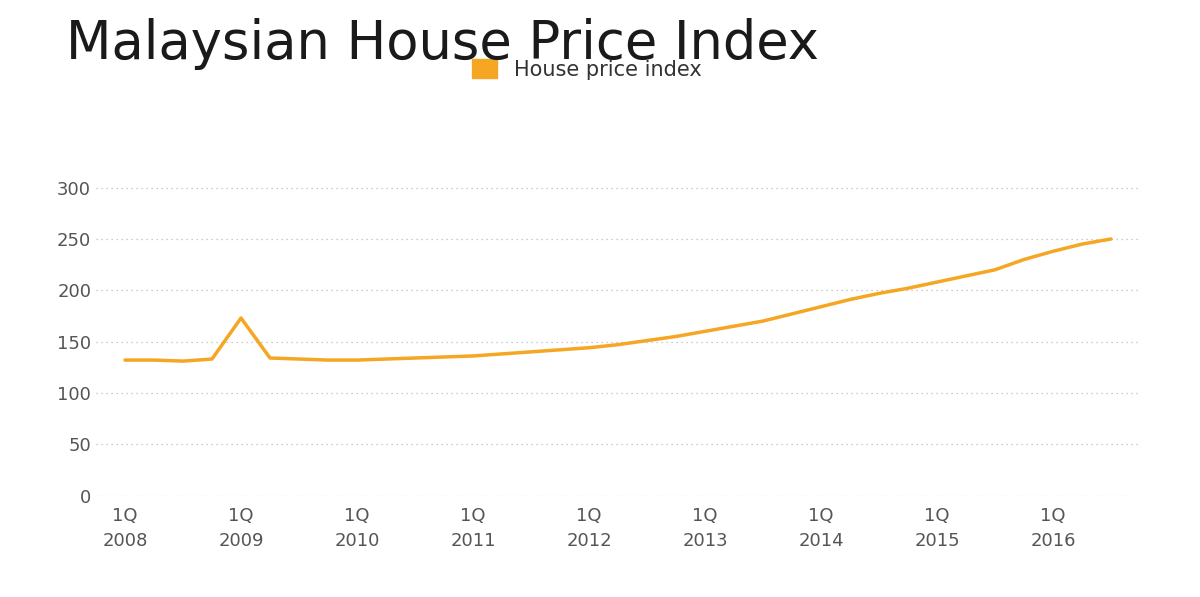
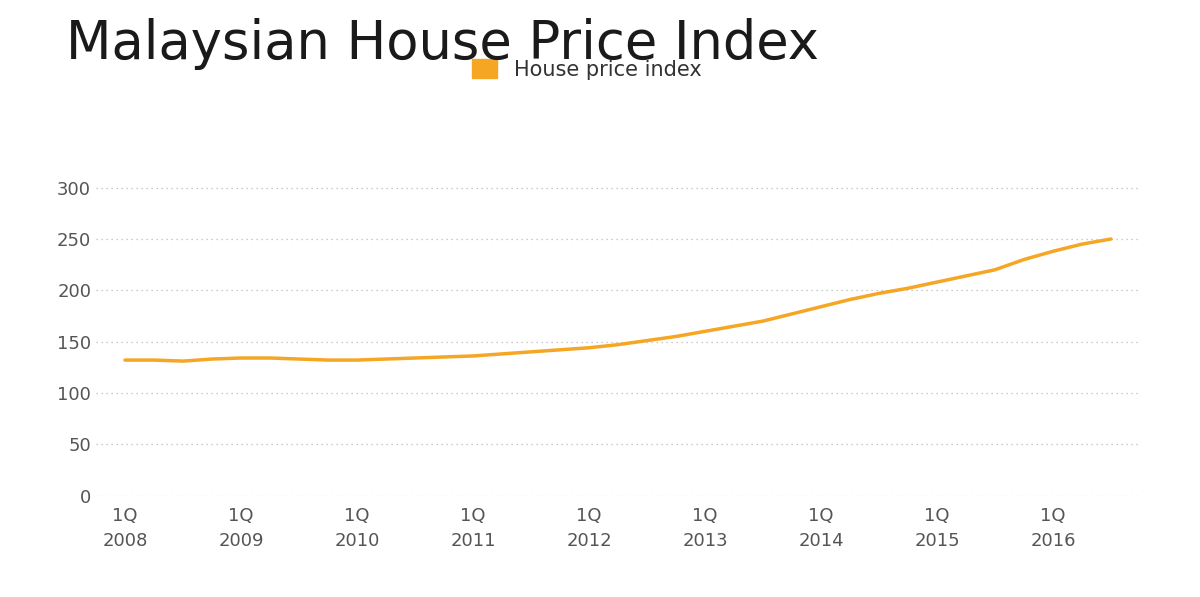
1Q 2009: 173 -> 134
